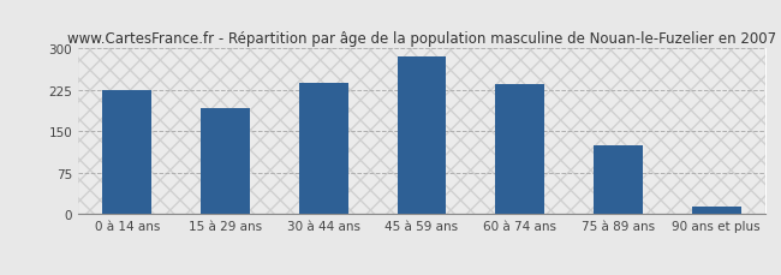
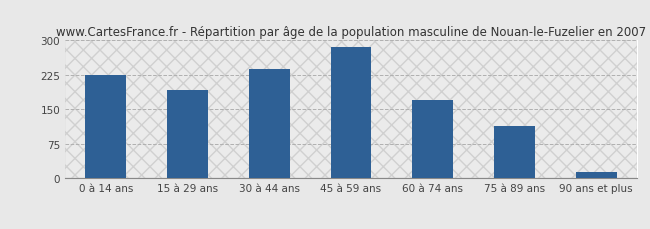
60 à 74 ans: 235 -> 170
75 à 89 ans: 125 -> 113
